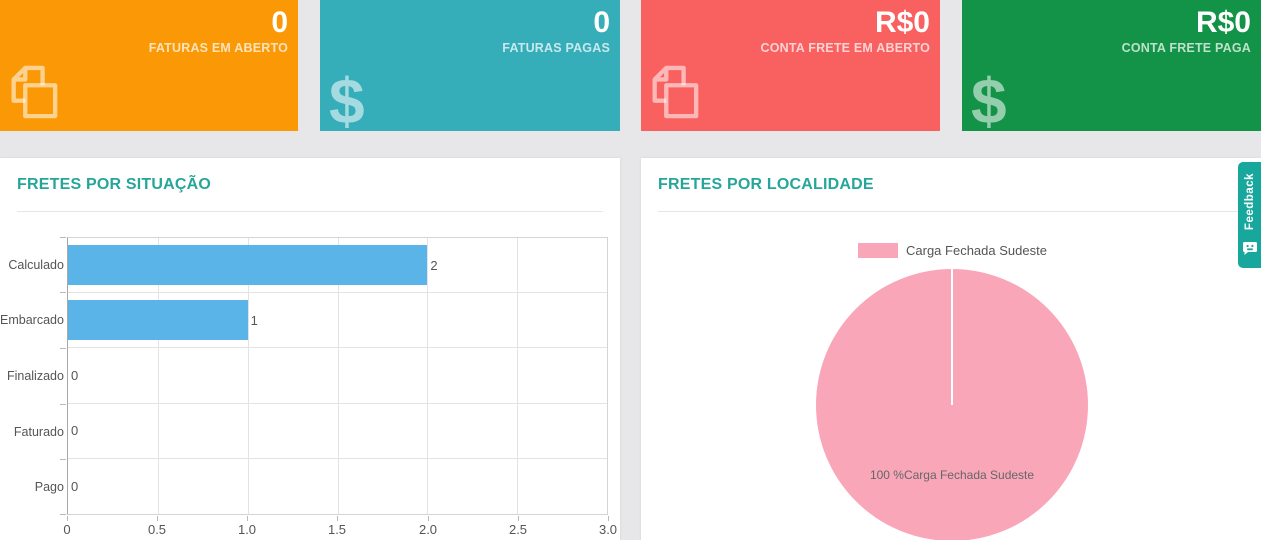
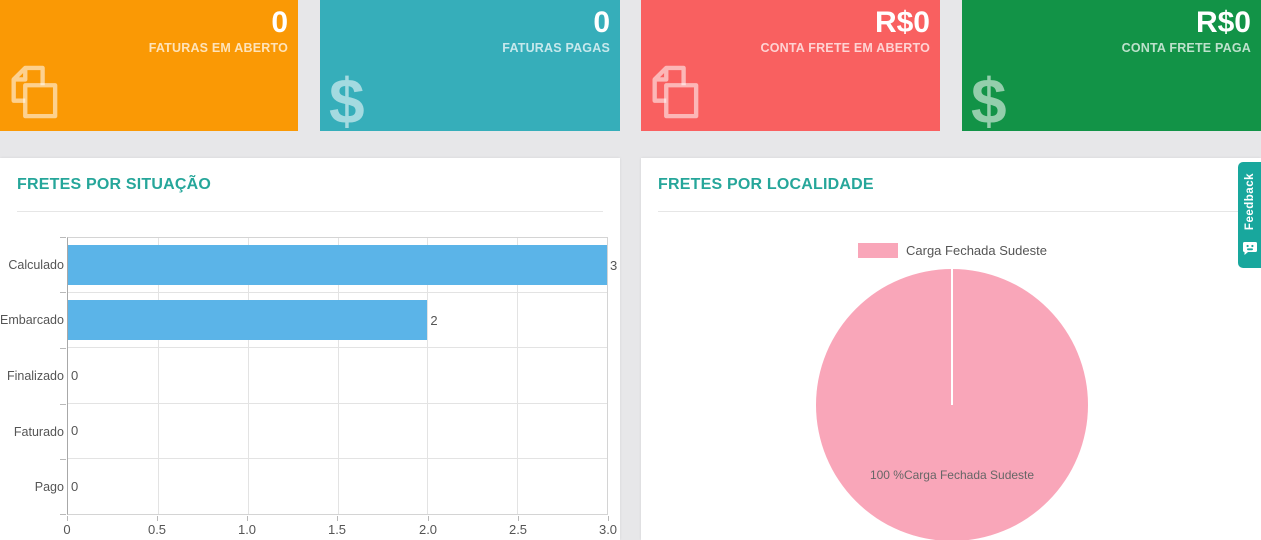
FRETES POR SITUAÇÃO/Calculado: 2 -> 3
FRETES POR SITUAÇÃO/Embarcado: 1 -> 2
